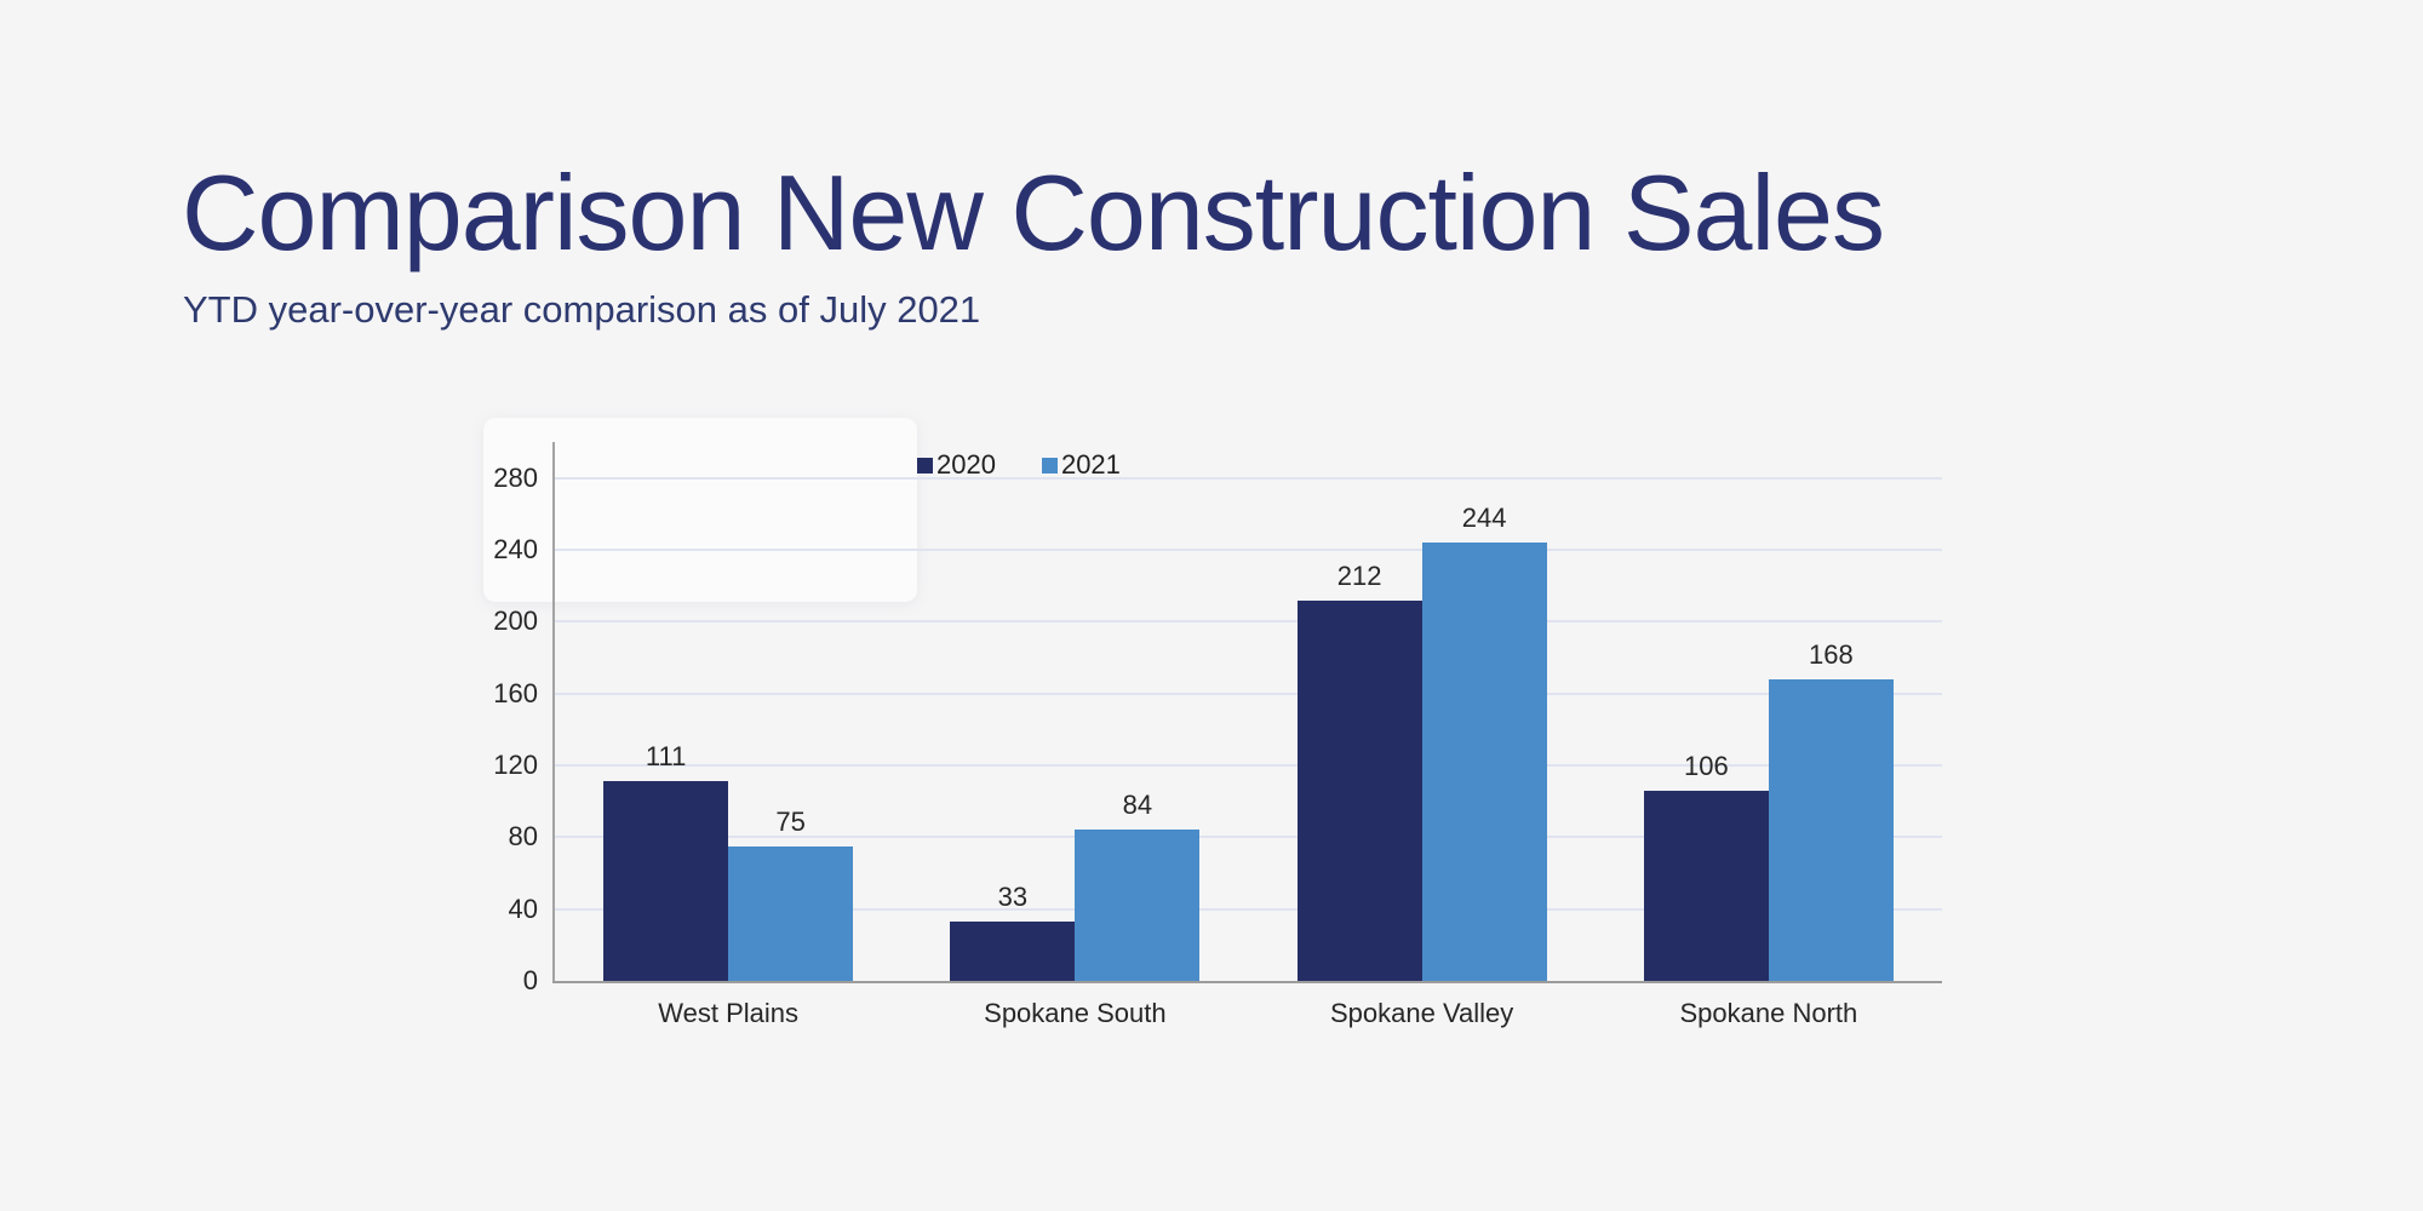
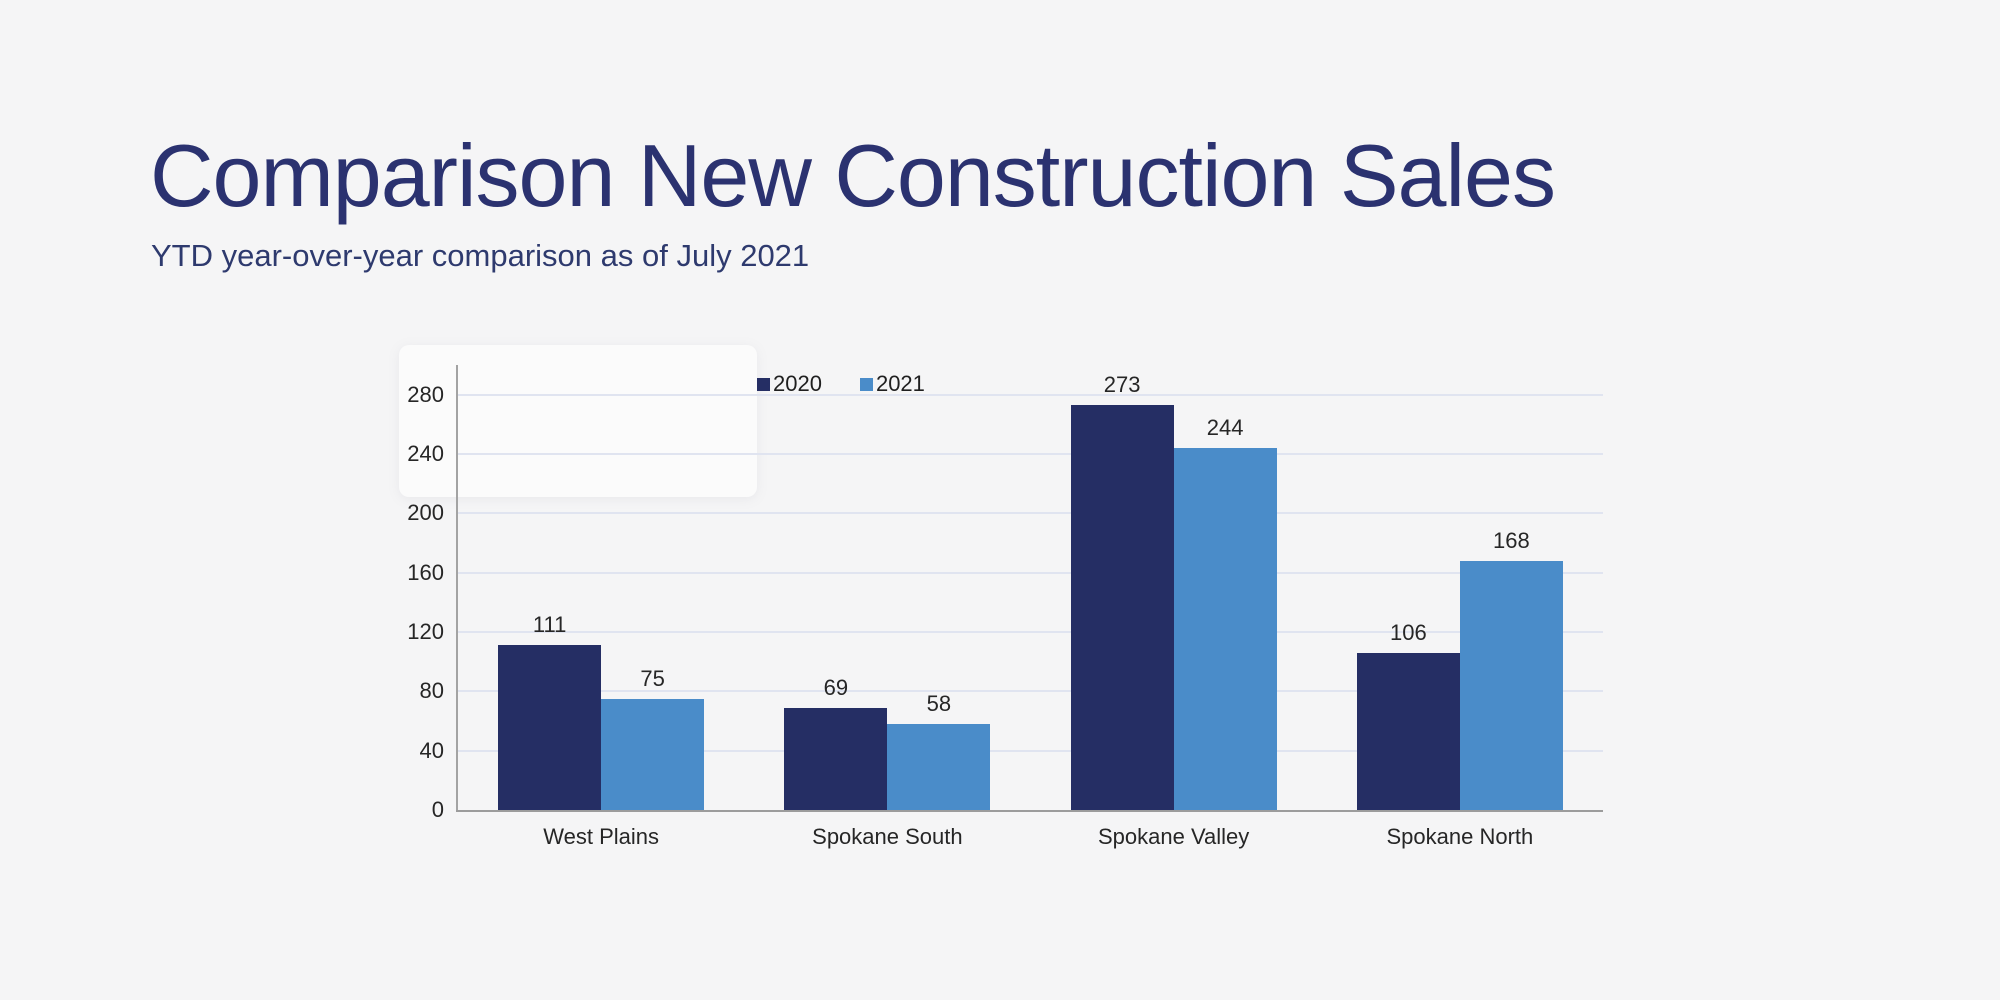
2020/Spokane South: 33 -> 69
2021/Spokane South: 84 -> 58
2020/Spokane Valley: 212 -> 273
